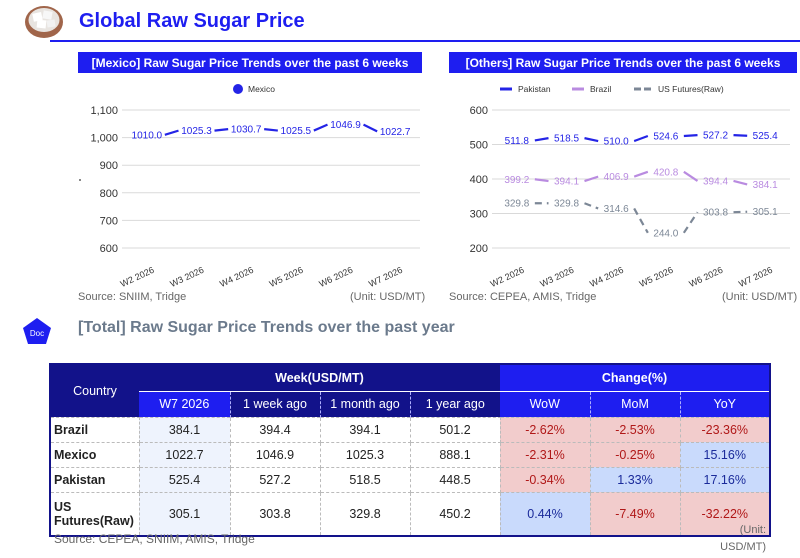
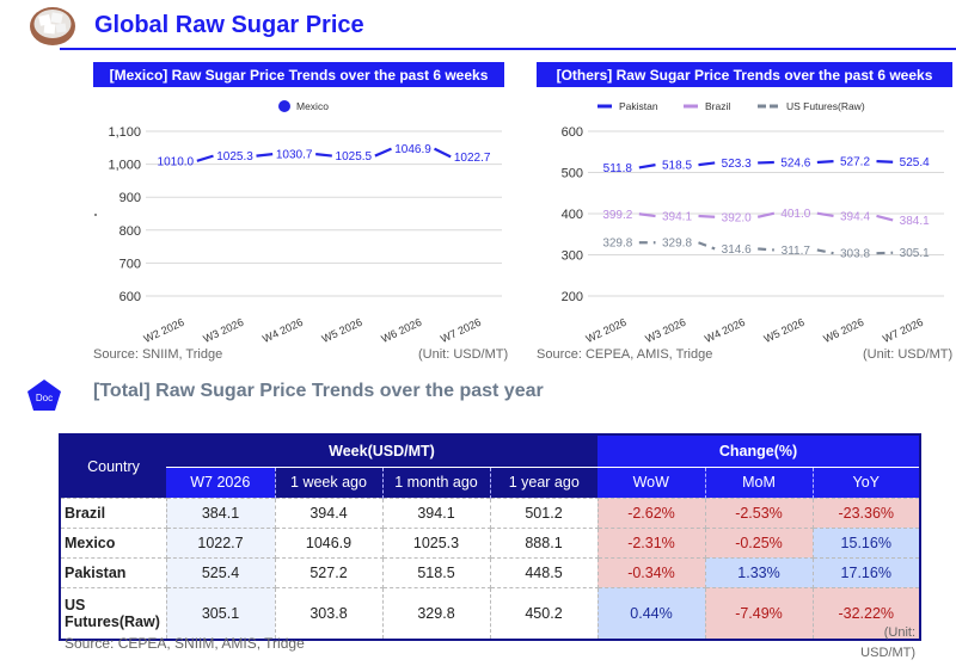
[Others] Raw Sugar Price Trends over the past 6 weeks/Pakistan/W4 2026: 510.0 -> 523.3
[Others] Raw Sugar Price Trends over the past 6 weeks/Brazil/W4 2026: 406.9 -> 392.0
[Others] Raw Sugar Price Trends over the past 6 weeks/Brazil/W5 2026: 420.8 -> 401.0
[Others] Raw Sugar Price Trends over the past 6 weeks/US Futures(Raw)/W5 2026: 244.0 -> 311.7
